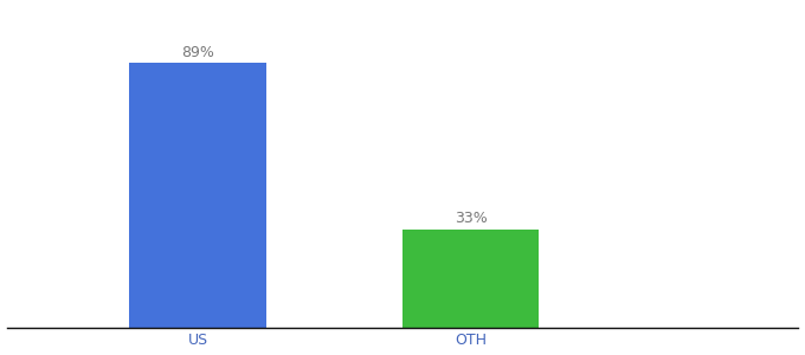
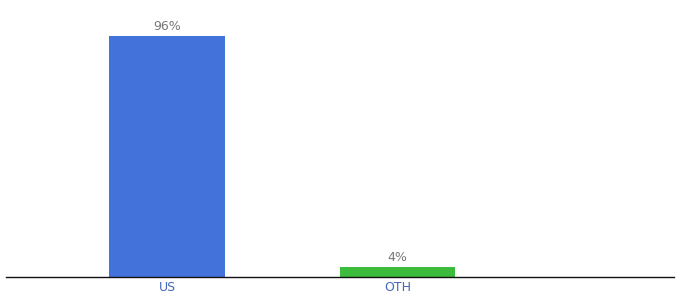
US: 89% -> 96%
OTH: 33% -> 4%
